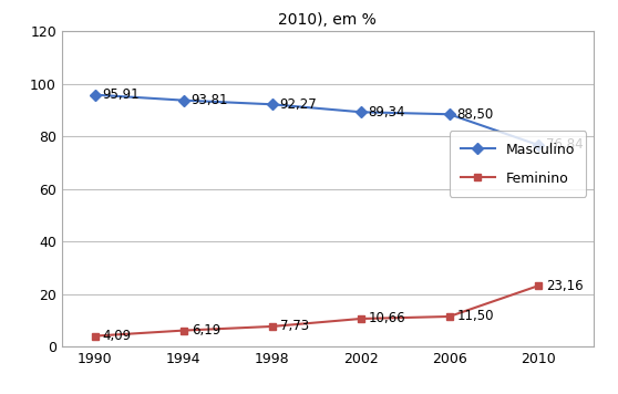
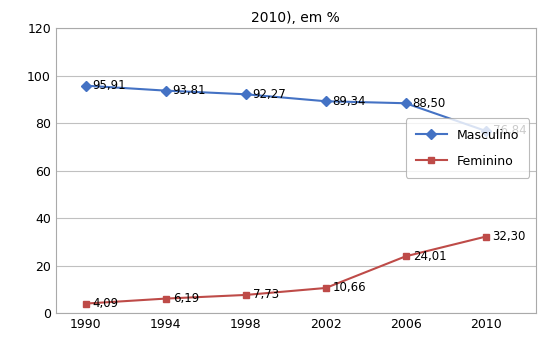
Feminino/2006: 11,50 -> 24,01
Feminino/2010: 23,16 -> 32,30
